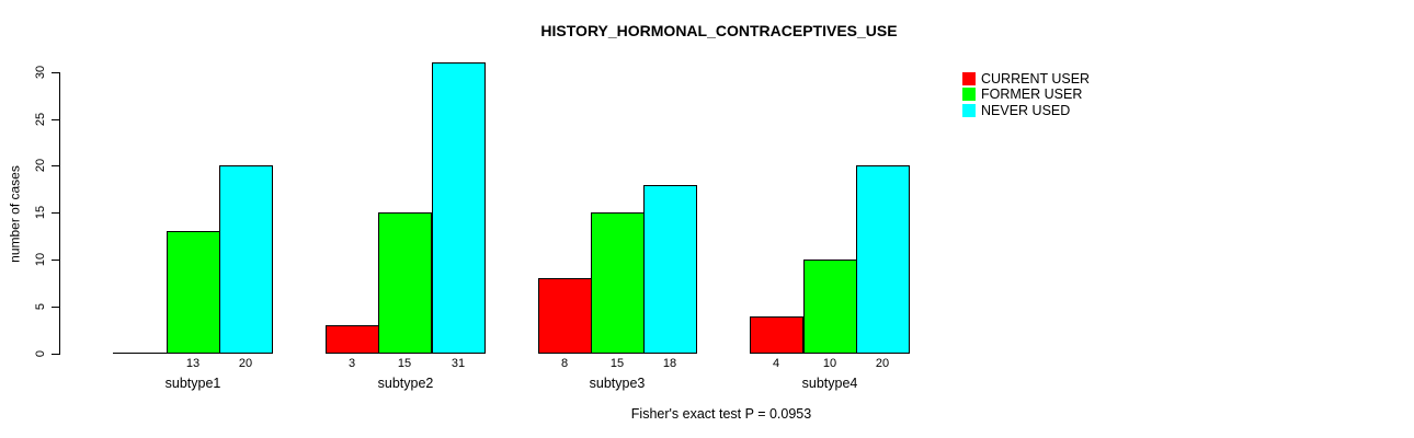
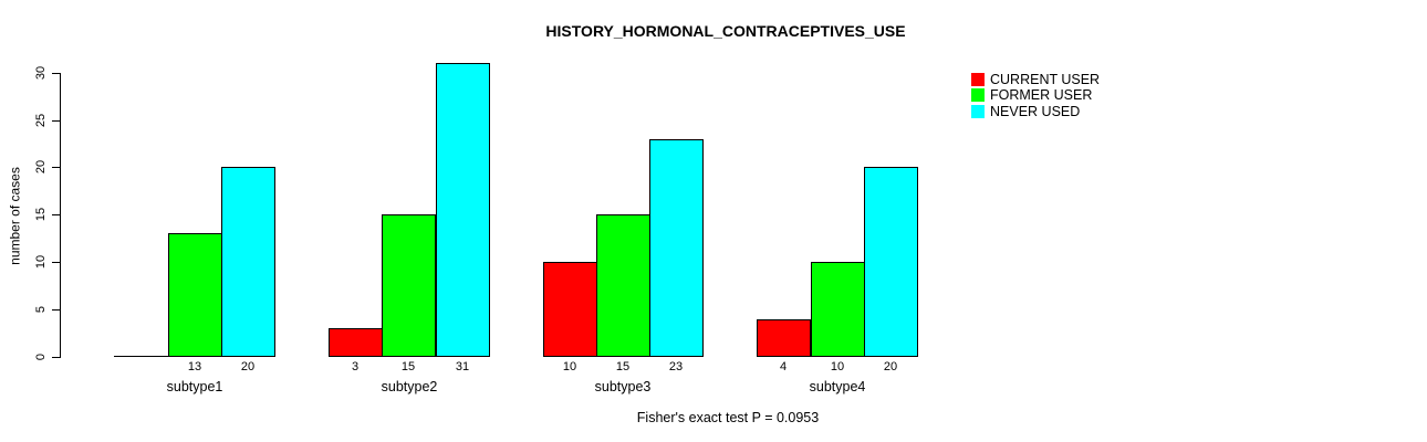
CURRENT USER/subtype3: 8 -> 10
NEVER USED/subtype3: 18 -> 23
